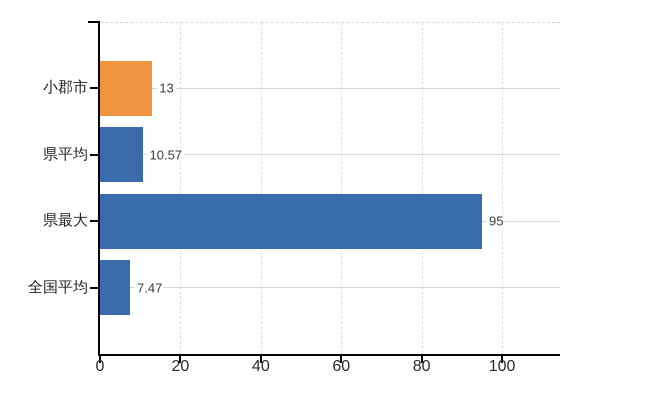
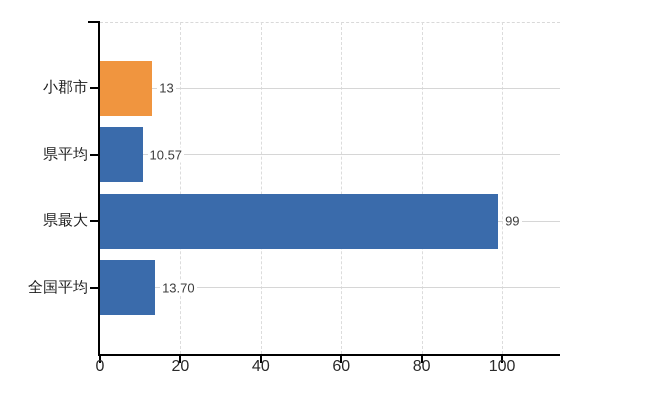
県最大: 95 -> 99
全国平均: 7.47 -> 13.70
